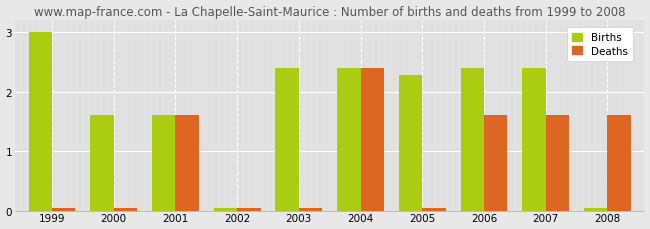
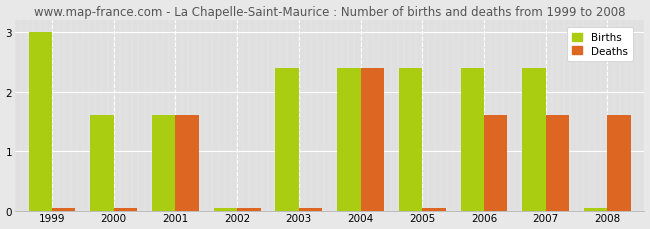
Births/2005: 2.28 -> 2.40
